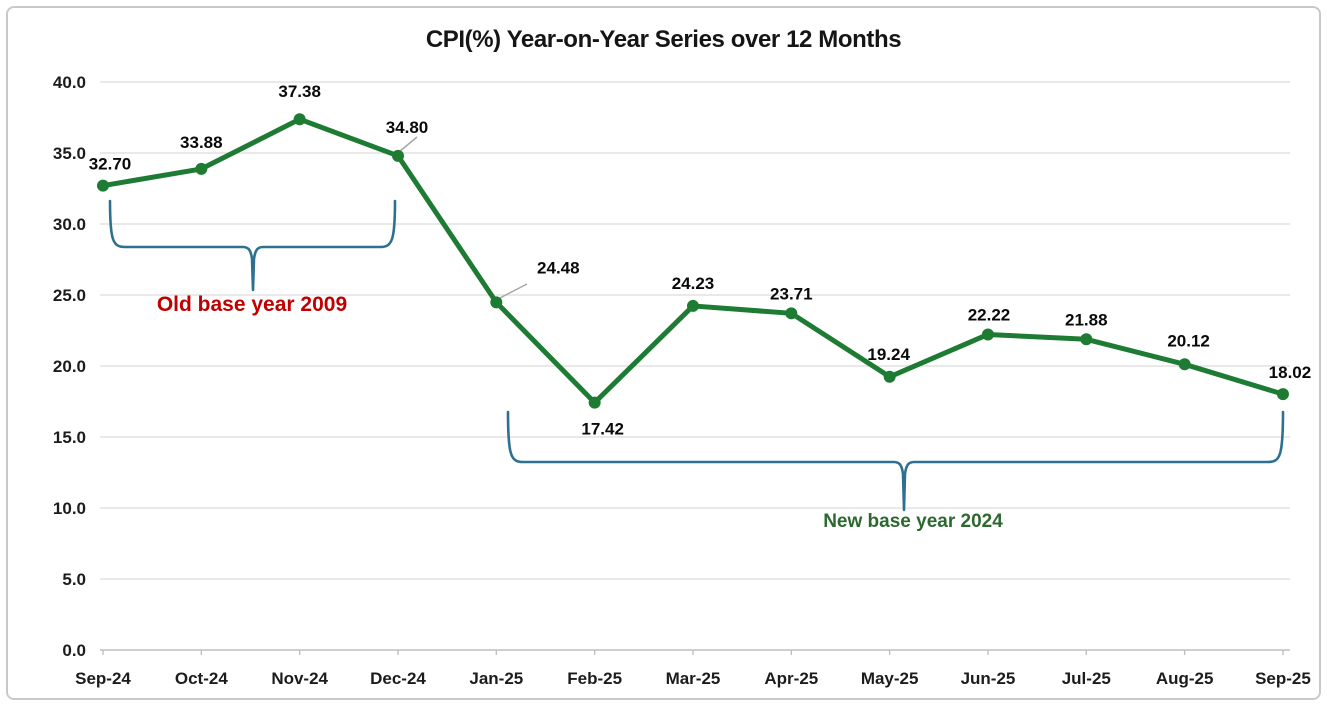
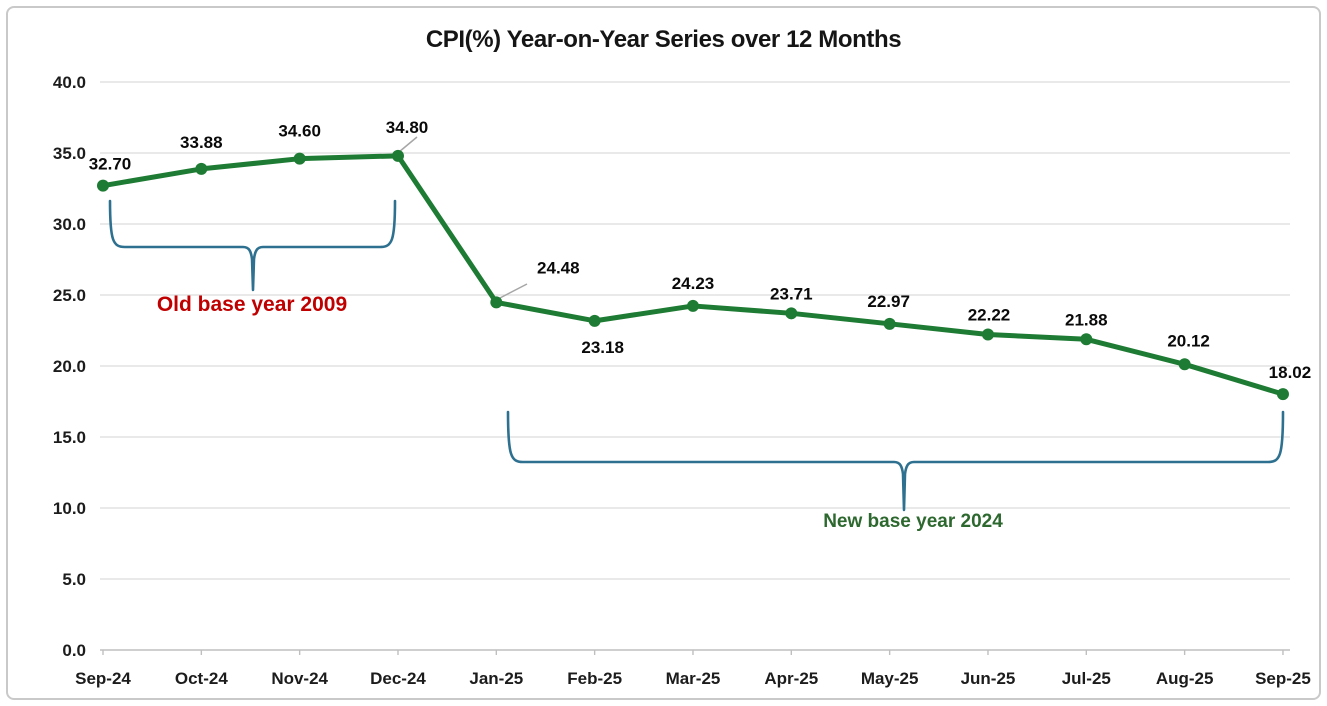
Nov-24: 37.38 -> 34.60
Feb-25: 17.42 -> 23.18
May-25: 19.24 -> 22.97
